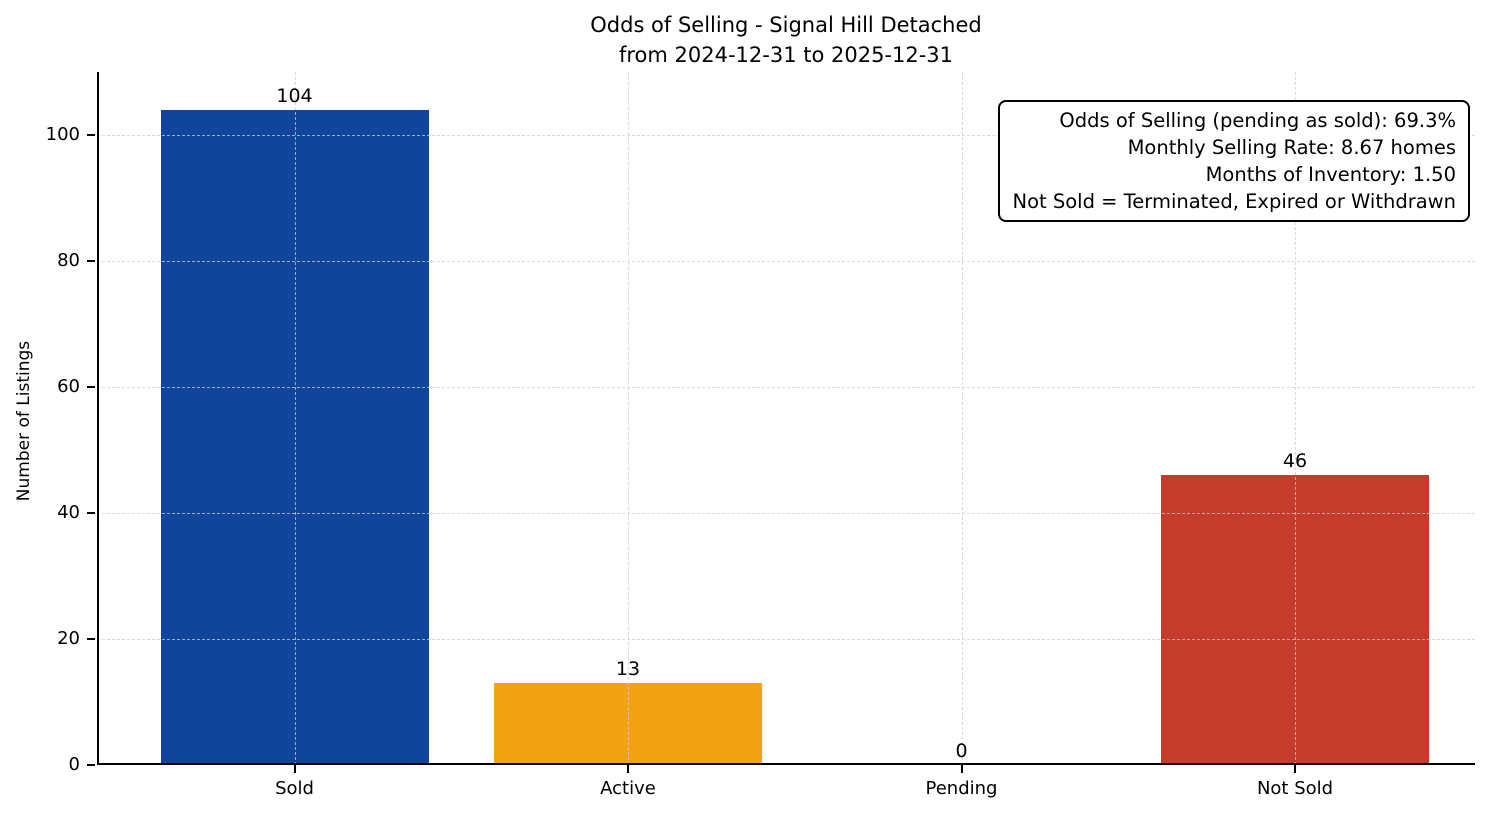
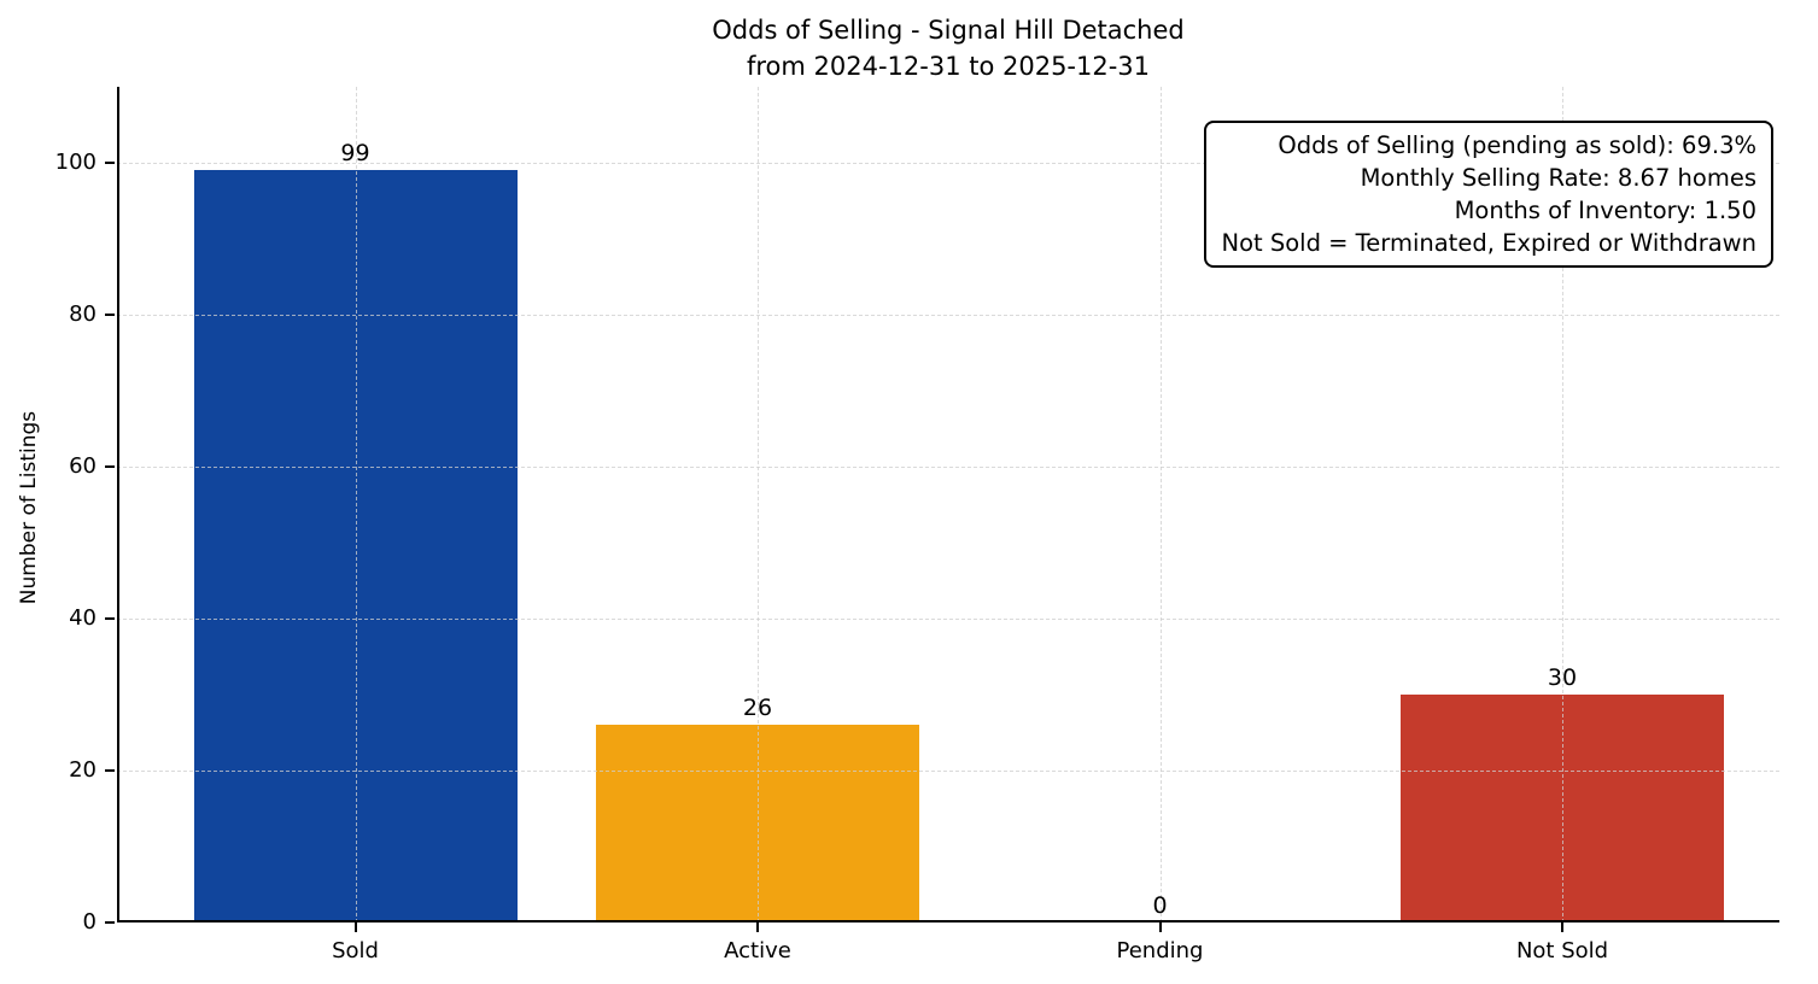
Sold: 104 -> 99
Active: 13 -> 26
Not Sold: 46 -> 30
